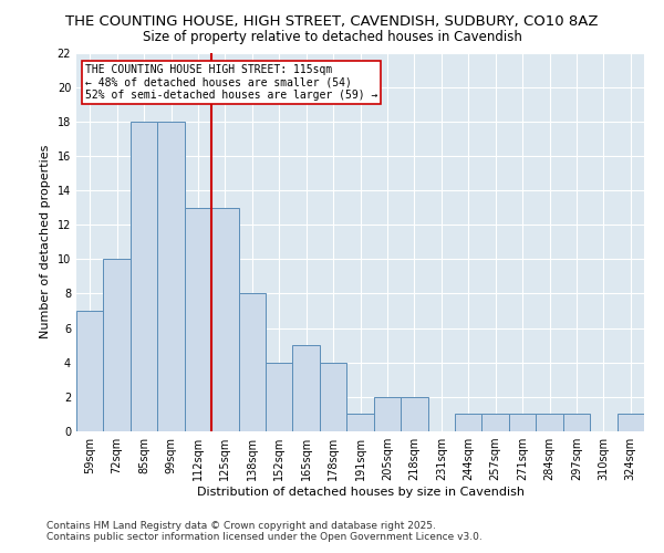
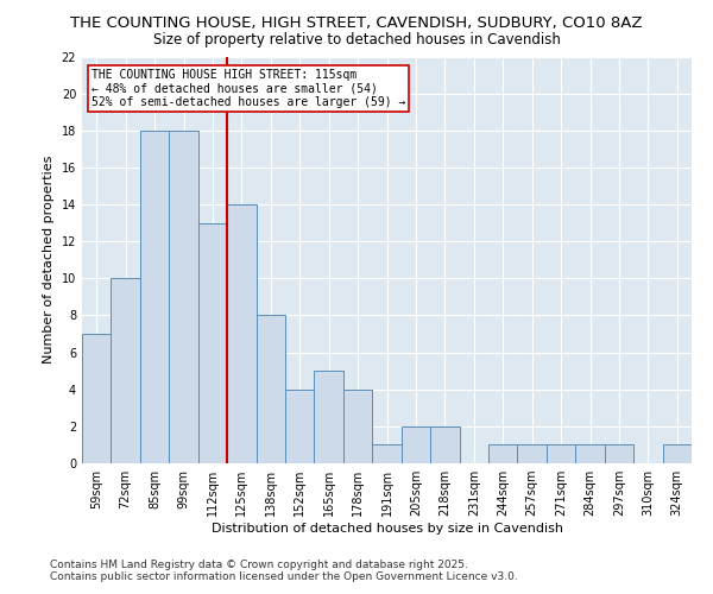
125sqm: 13 -> 14
